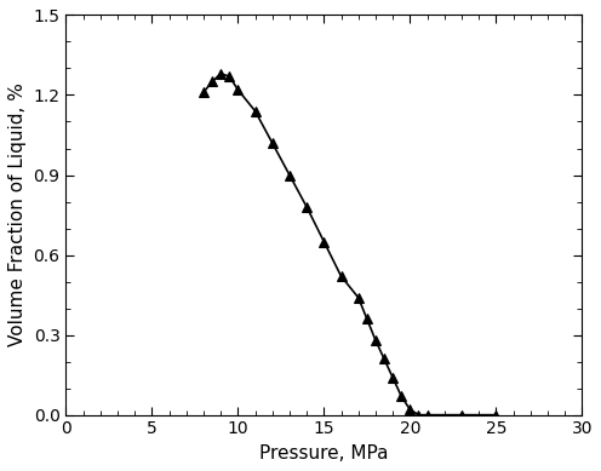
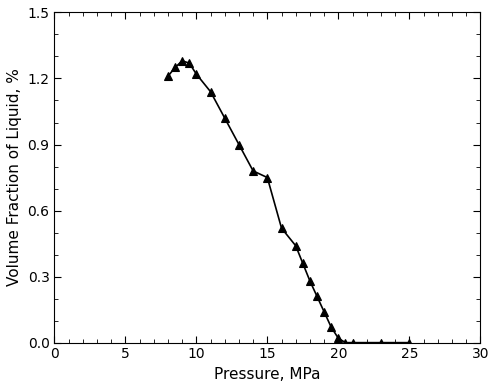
15: 0.65 -> 0.75
